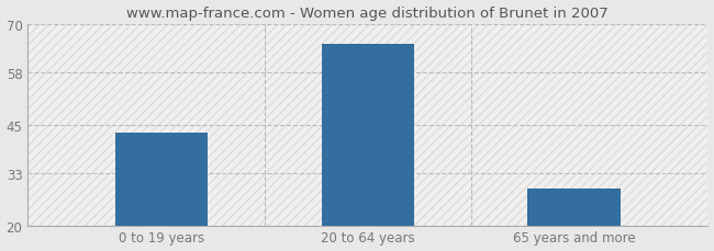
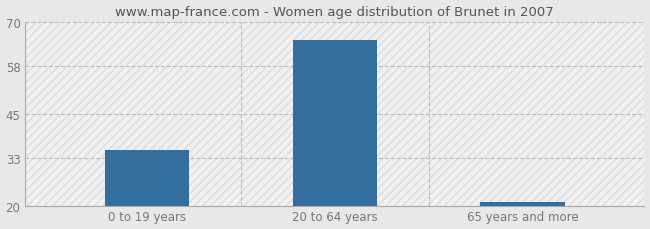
0 to 19 years: 43 -> 35
65 years and more: 29 -> 21
